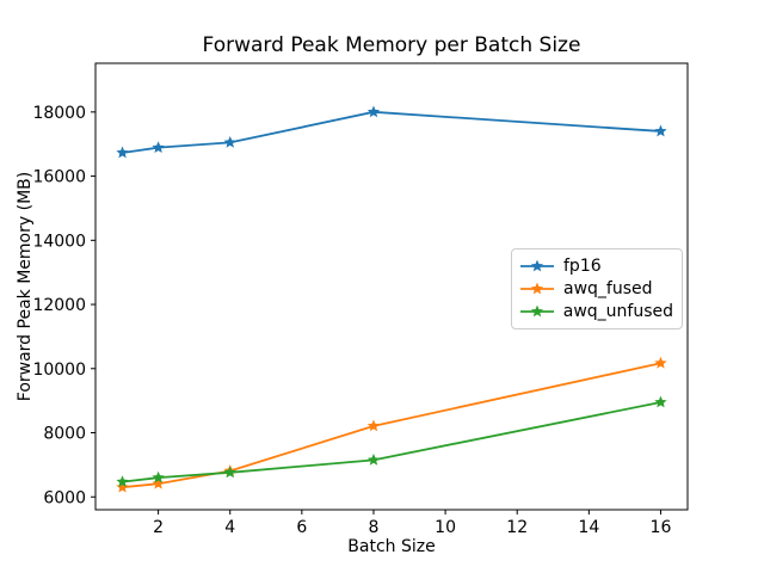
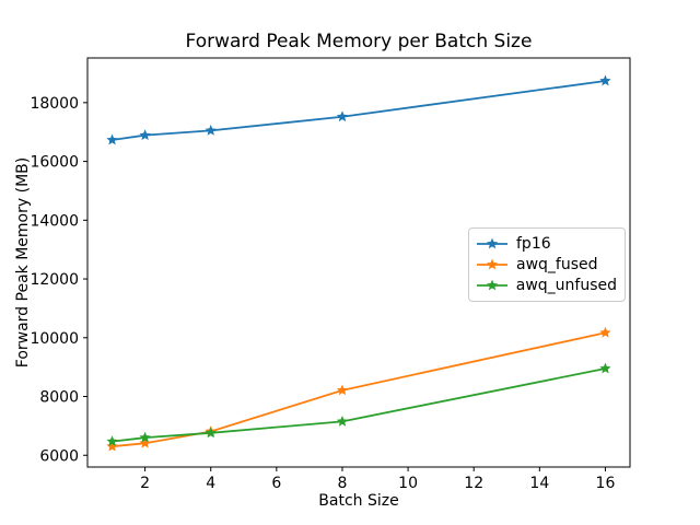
fp16/8: 18000 -> 17500
fp16/16: 17400 -> 18700
